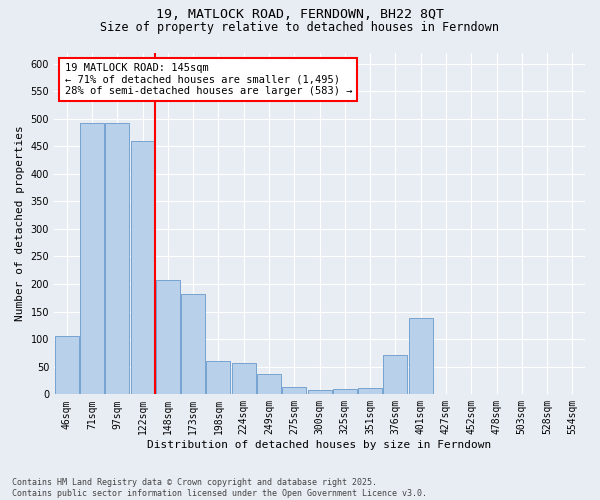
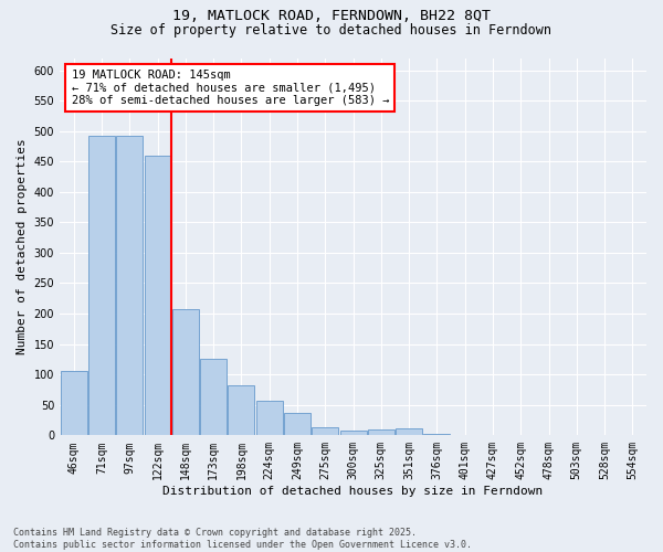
173sqm: 182 -> 125
198sqm: 60 -> 82
376sqm: 72 -> 3
401sqm: 138 -> 1
